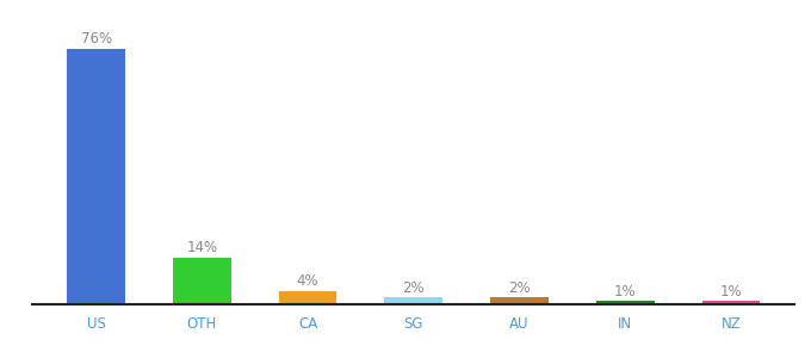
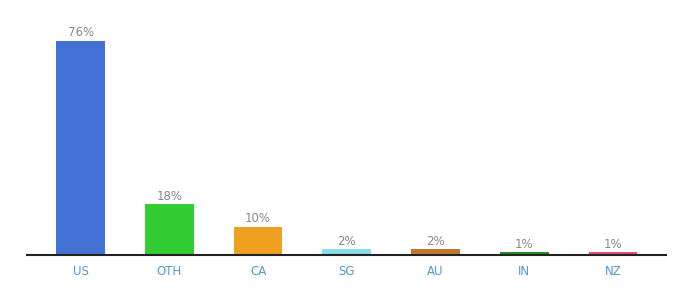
OTH: 14% -> 18%
CA: 4% -> 10%
